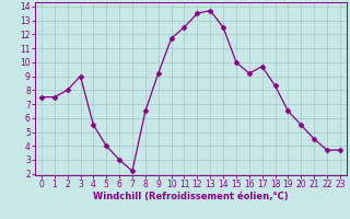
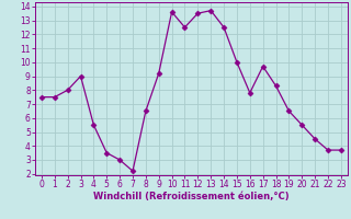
5: 4.0 -> 3.5
10: 11.7 -> 13.6
16: 9.2 -> 7.8
